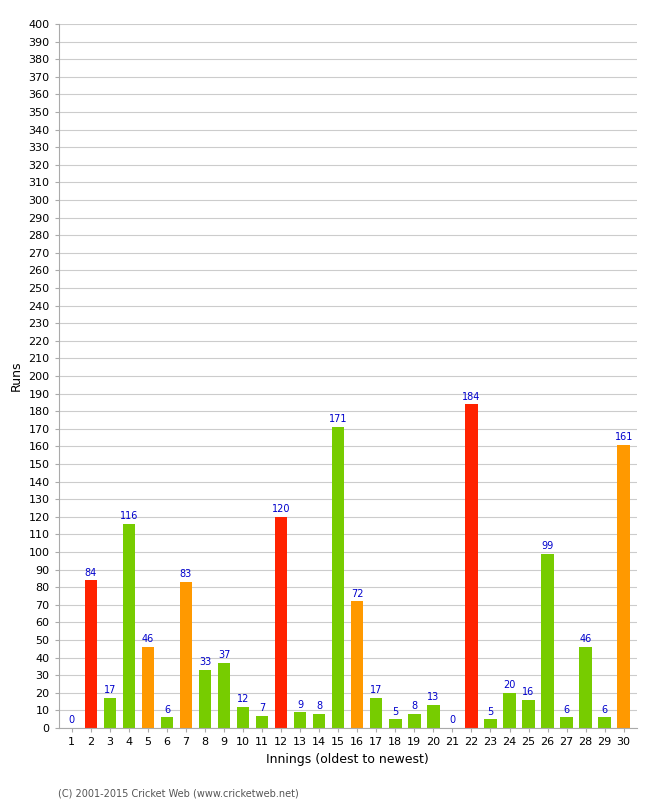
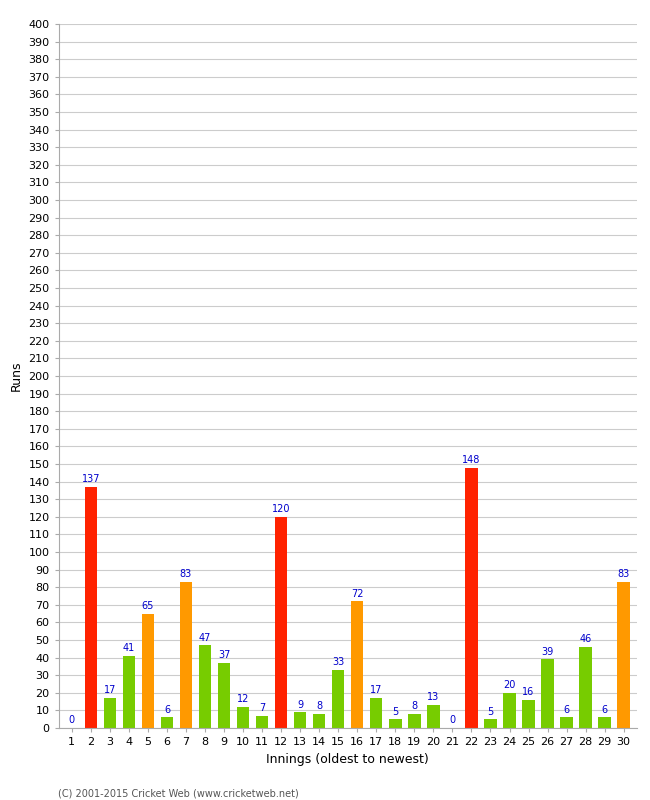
2: 84 -> 137
4: 116 -> 41
5: 46 -> 65
8: 33 -> 47
15: 171 -> 33
22: 184 -> 148
26: 99 -> 39
30: 161 -> 83
